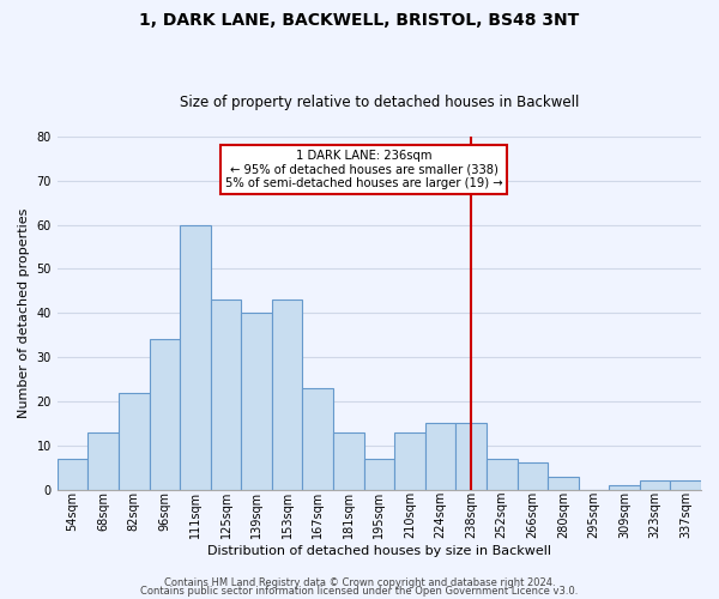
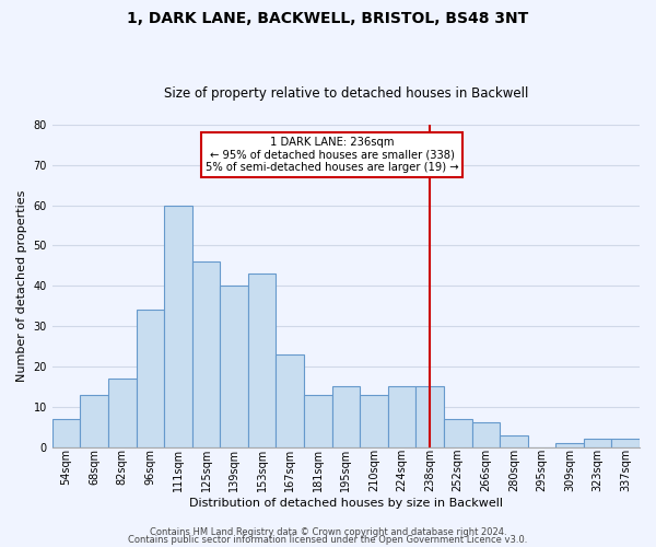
82sqm: 22 -> 17
125sqm: 43 -> 46
195sqm: 7 -> 15
